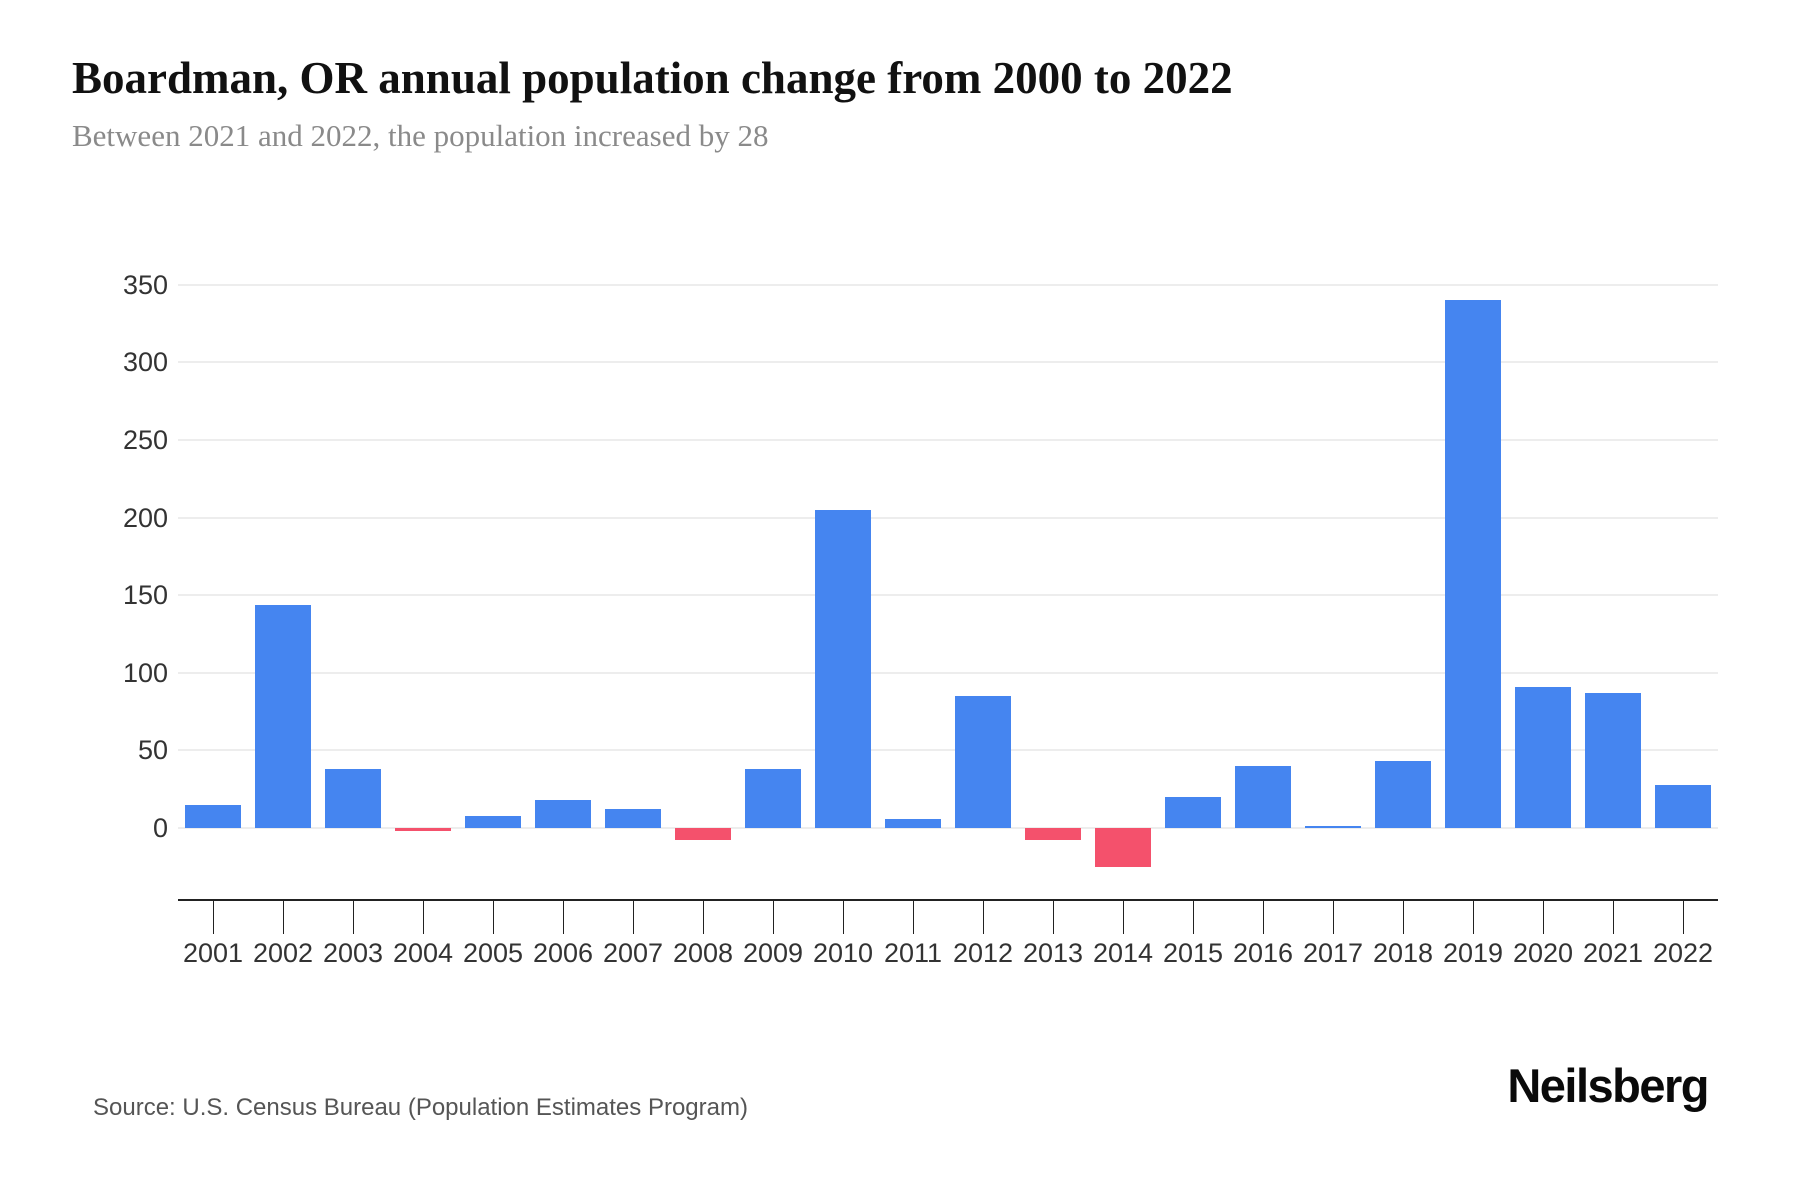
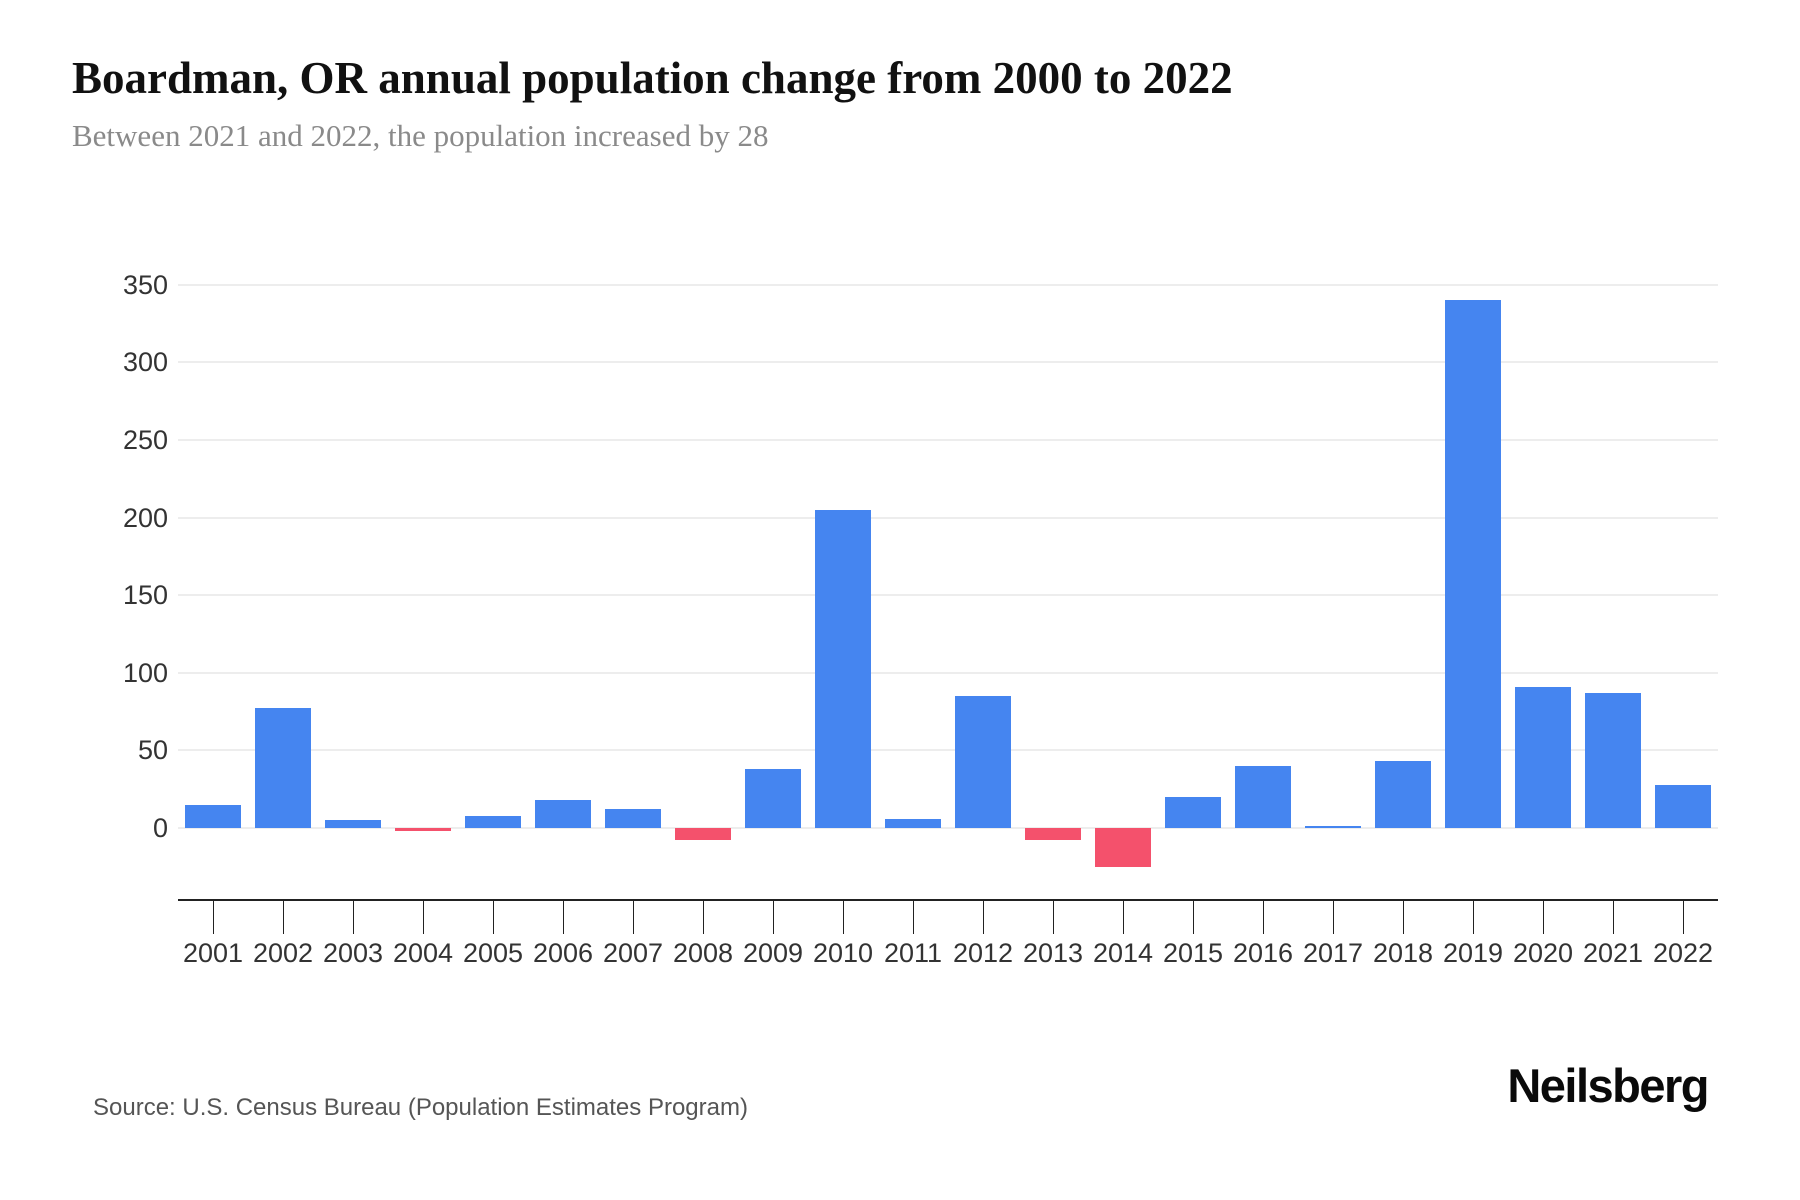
2002: 144 -> 77
2003: 38 -> 5
